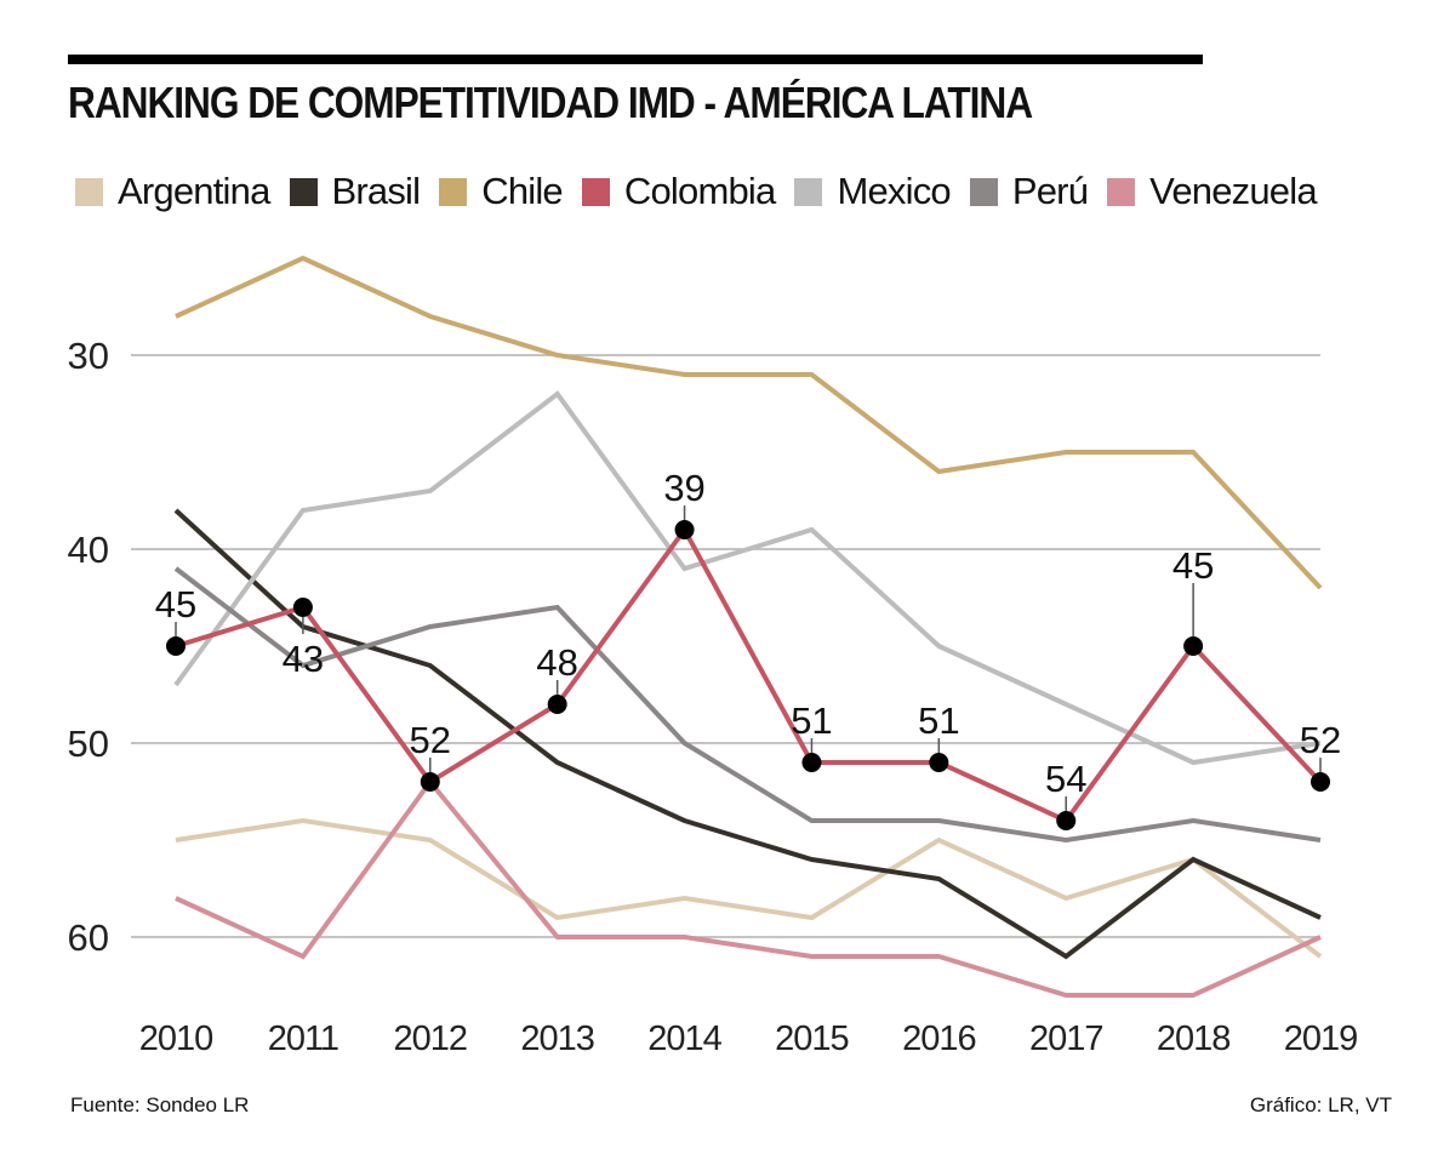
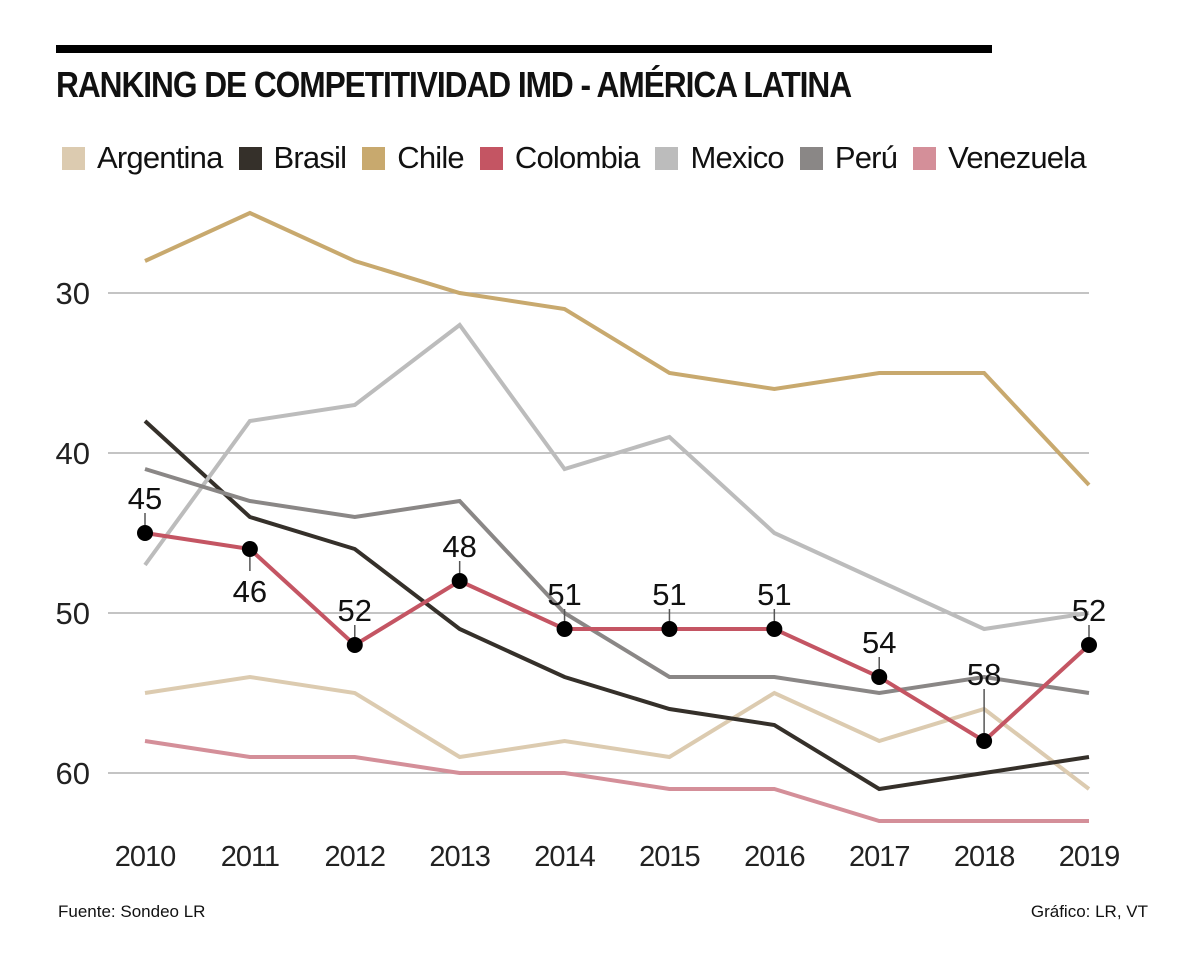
Colombia/2011: 43 -> 46
Perú/2011: 46 -> 43
Venezuela/2011: 61 -> 59
Venezuela/2012: 52 -> 59
Colombia/2014: 39 -> 51
Chile/2015: 31 -> 35
Brasil/2018: 56 -> 60
Colombia/2018: 45 -> 58
Venezuela/2019: 60 -> 63
